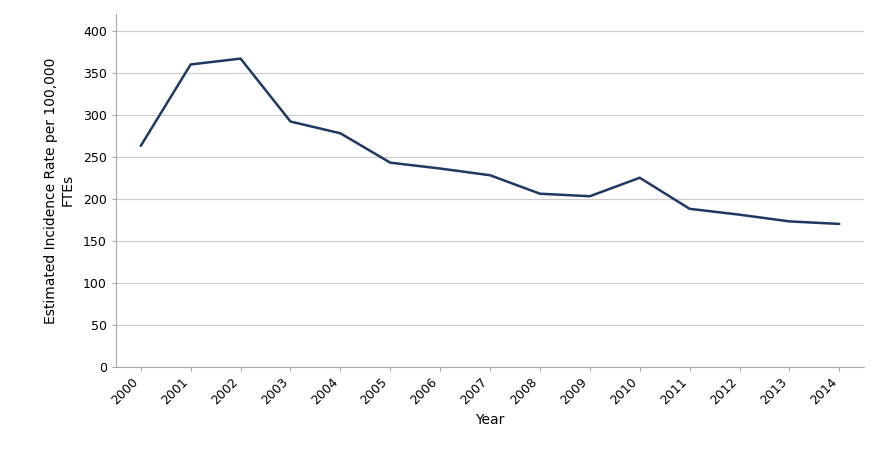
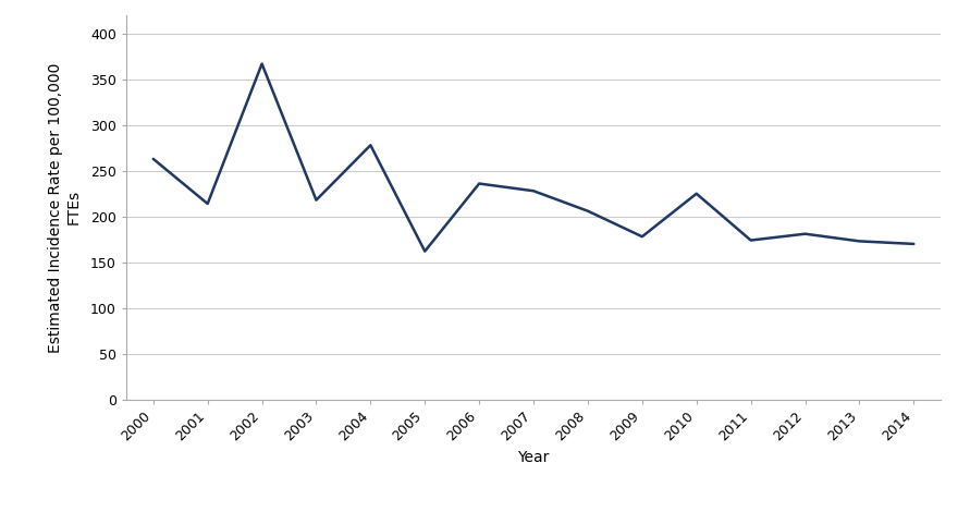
2001: 360 -> 214
2003: 292 -> 218
2005: 243 -> 162
2009: 203 -> 178
2011: 188 -> 174
